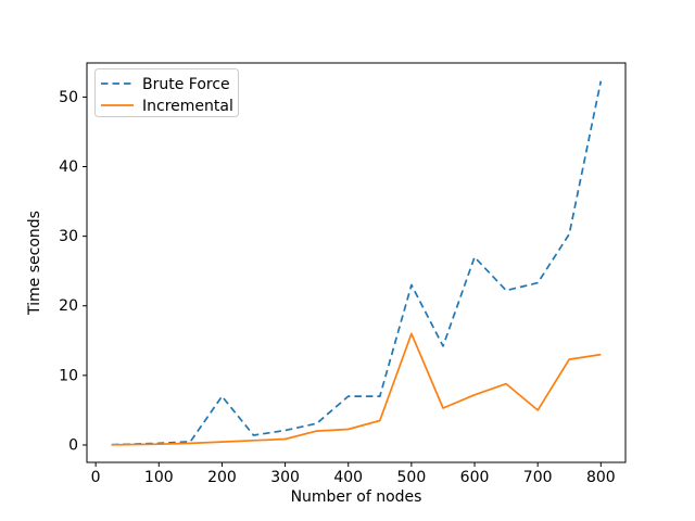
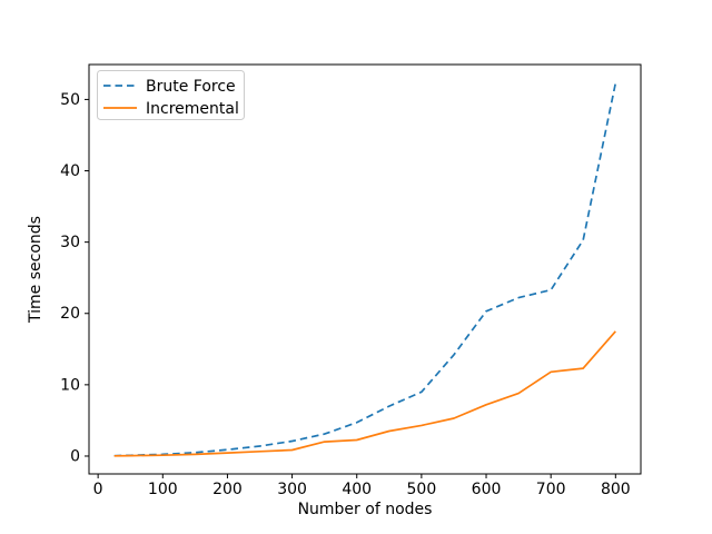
Brute Force/200: 7 -> 1
Brute Force/400: 7 -> 5
Brute Force/500: 23 -> 9
Incremental/500: 16 -> 4
Brute Force/600: 27 -> 20
Incremental/700: 5 -> 12
Incremental/800: 13 -> 18
